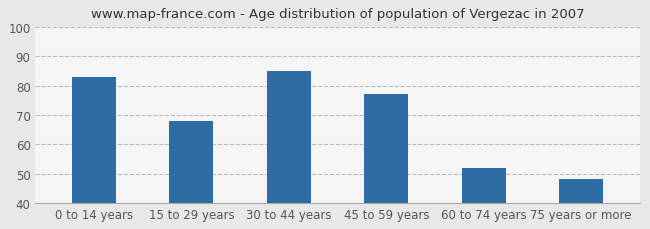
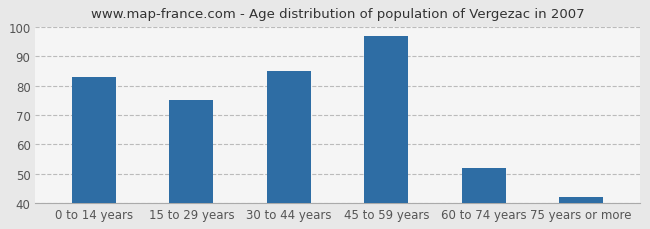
15 to 29 years: 68 -> 75
45 to 59 years: 77 -> 97
75 years or more: 48 -> 42
